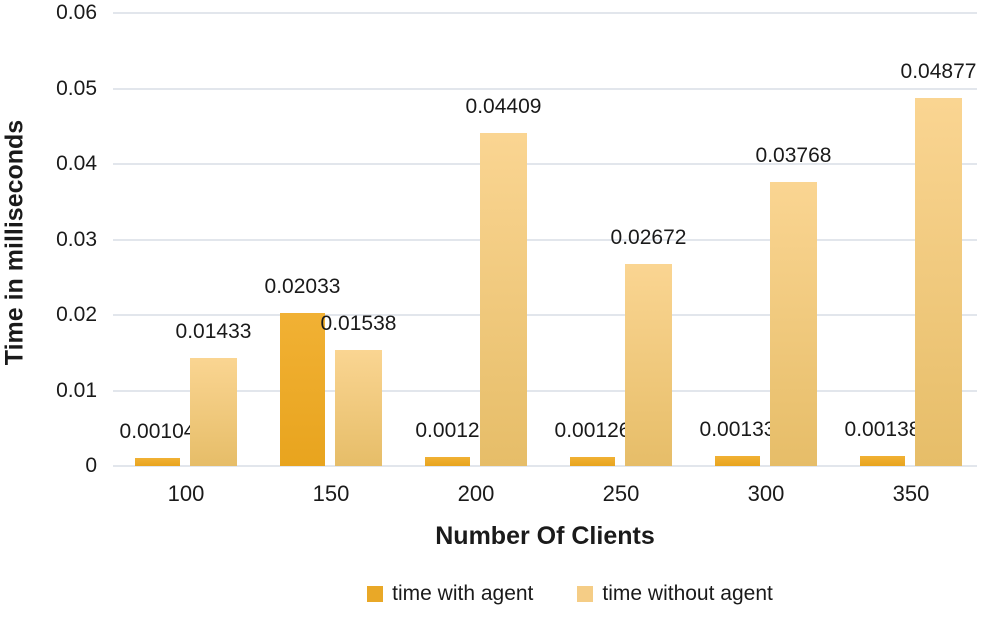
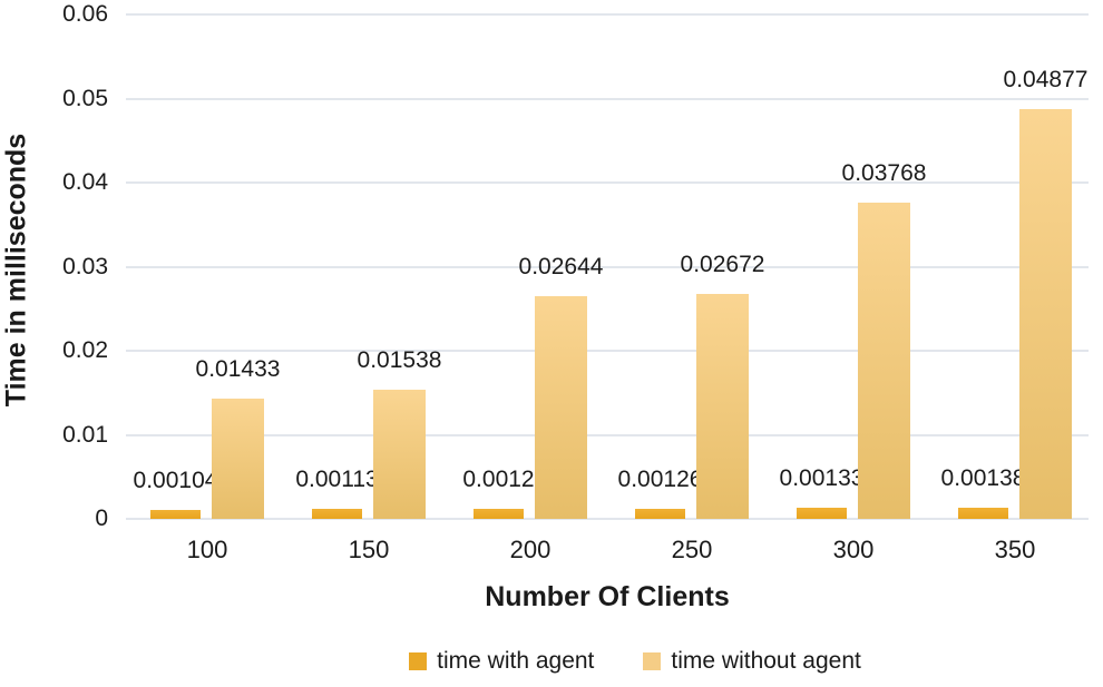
time with agent/150: 0.02033 -> 0.00113
time without agent/200: 0.04409 -> 0.02644
